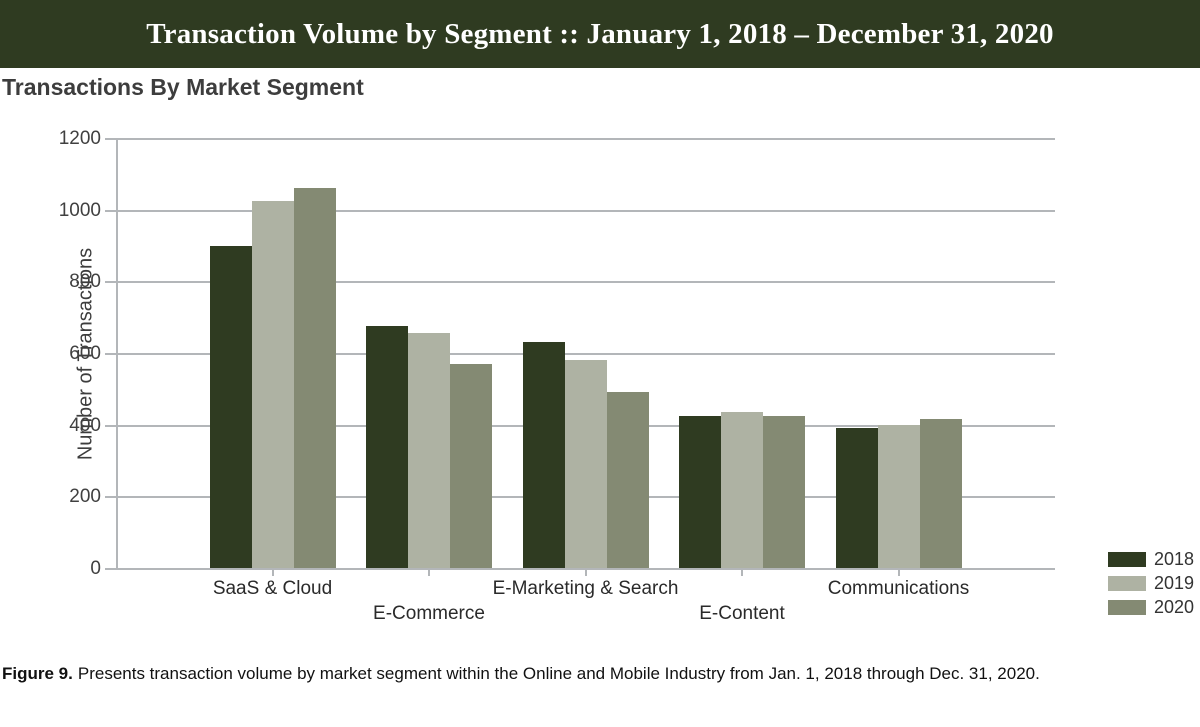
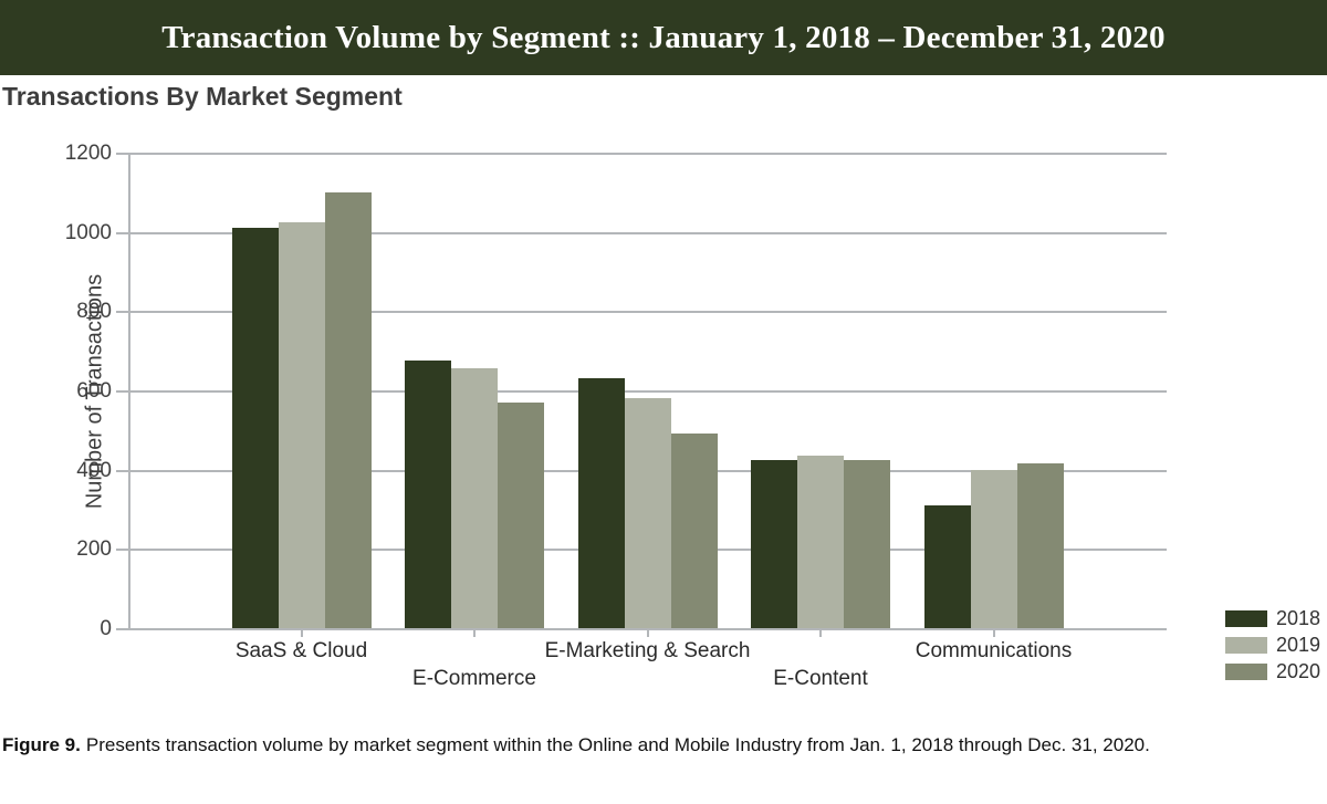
2018/SaaS & Cloud: 900 -> 1010
2020/SaaS & Cloud: 1060 -> 1100
2018/Communications: 390 -> 310
